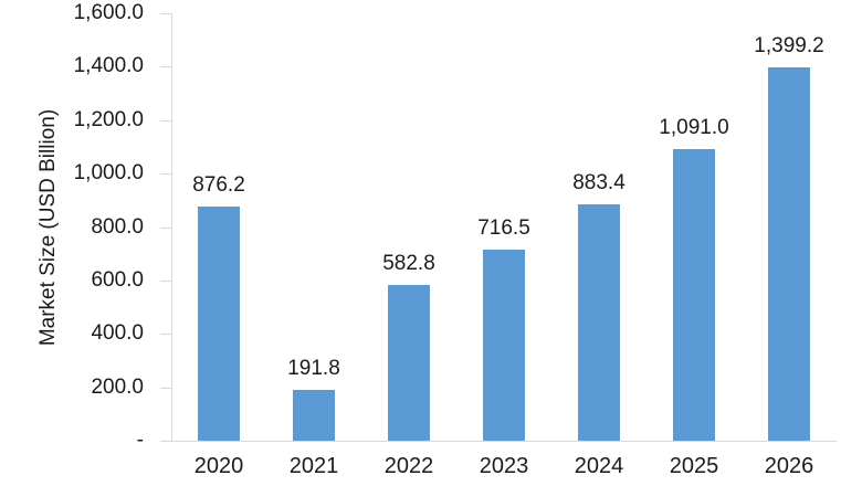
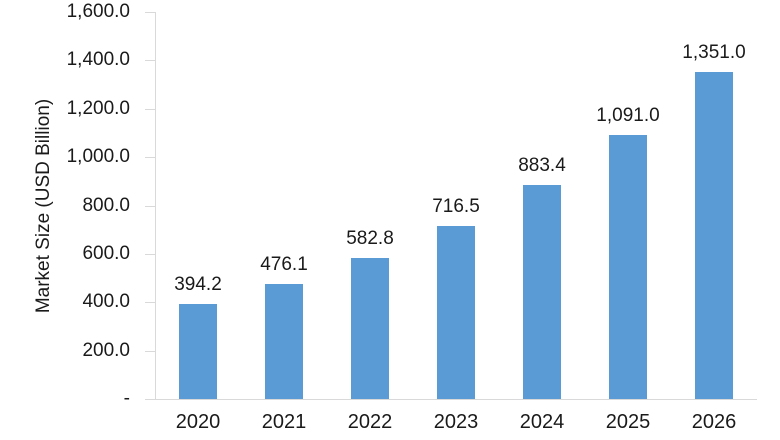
2020: 876.2 -> 394.2
2021: 191.8 -> 476.1
2026: 1,399.2 -> 1,351.0
